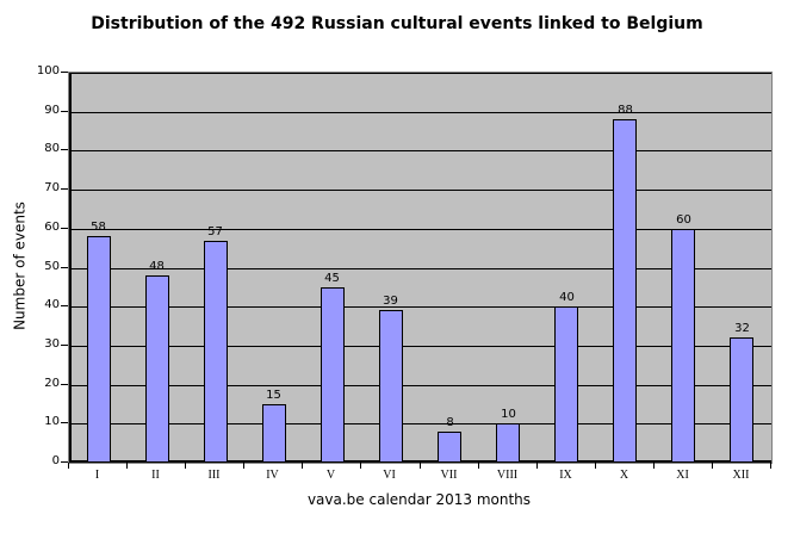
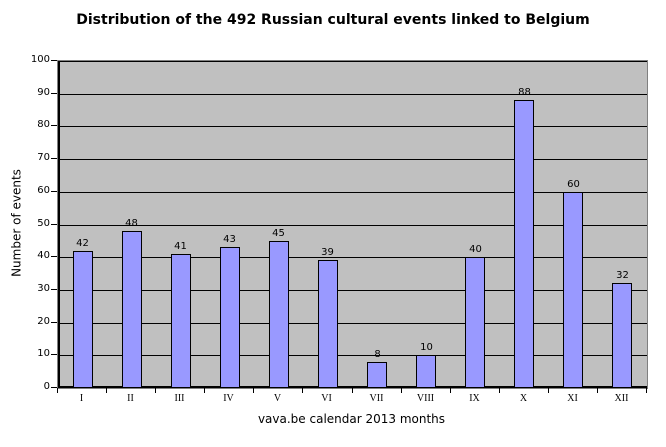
I: 58 -> 42
III: 57 -> 41
IV: 15 -> 43
